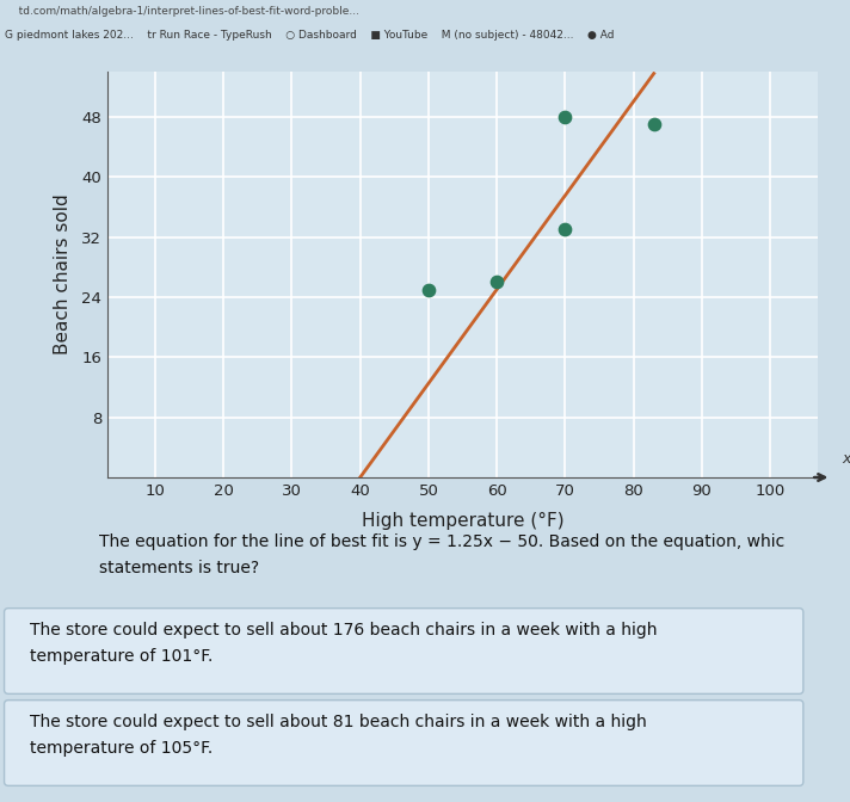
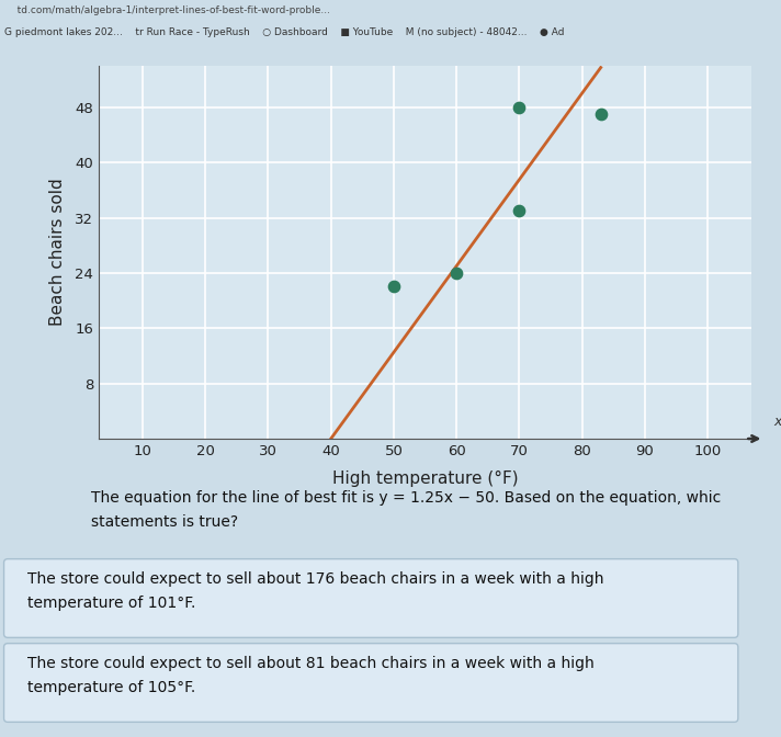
50: 25 -> 22
60: 26 -> 24
